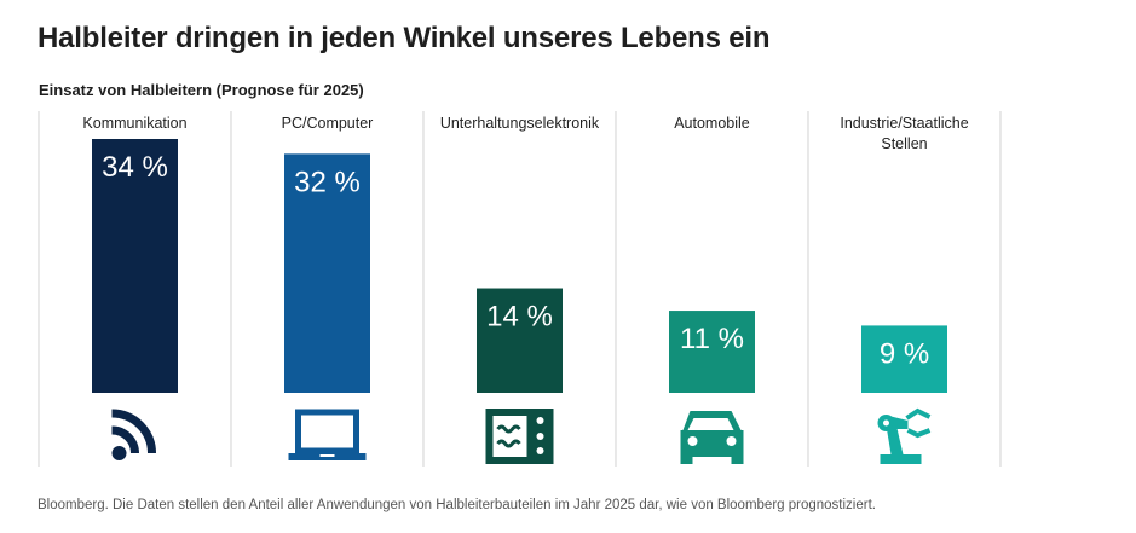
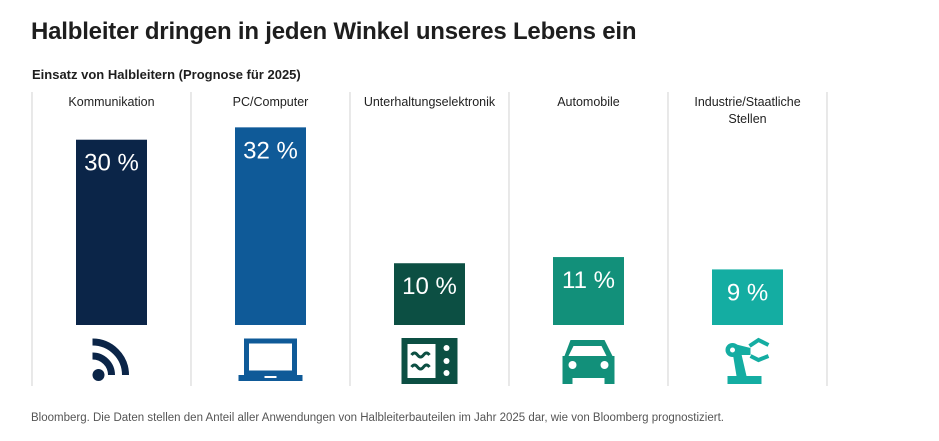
Kommunikation: 34 -> 30
Unterhaltungselektronik: 14 -> 10
